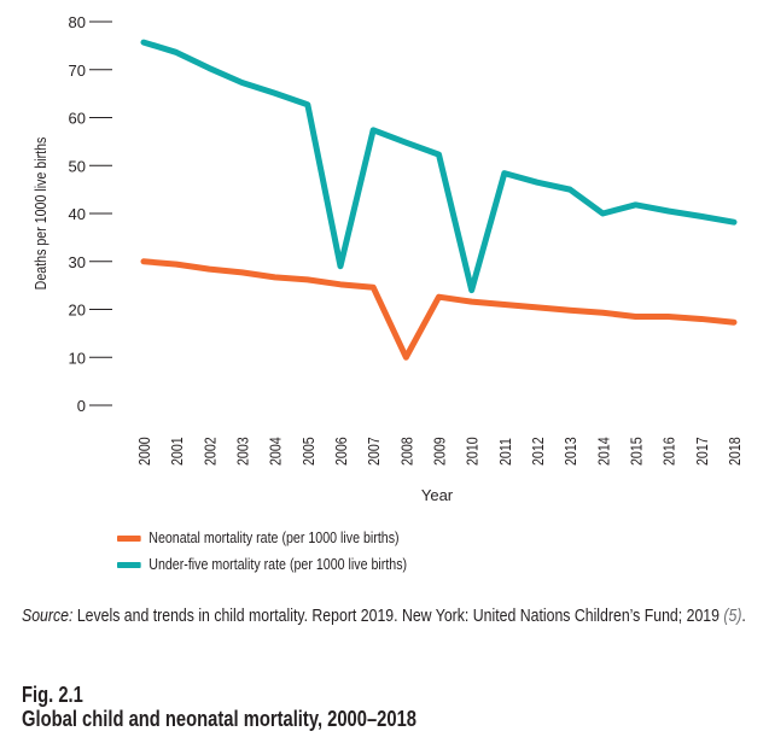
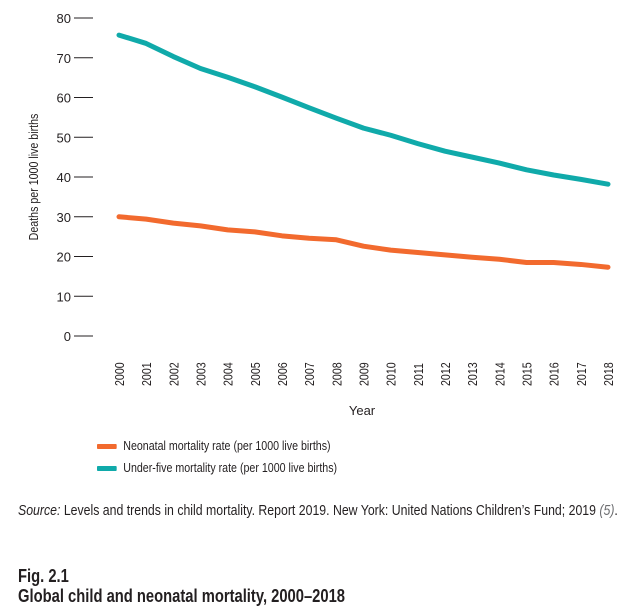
Under-five mortality rate (per 1000 live births)/2006: 29 -> 60
Neonatal mortality rate (per 1000 live births)/2008: 10 -> 24
Under-five mortality rate (per 1000 live births)/2010: 24 -> 50
Under-five mortality rate (per 1000 live births)/2014: 40 -> 44
